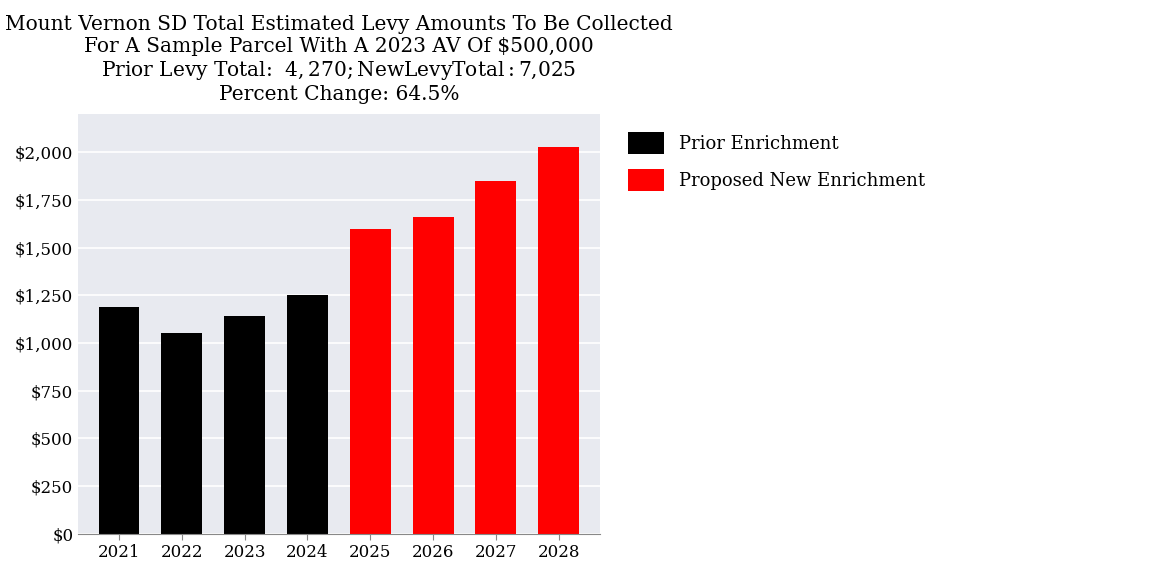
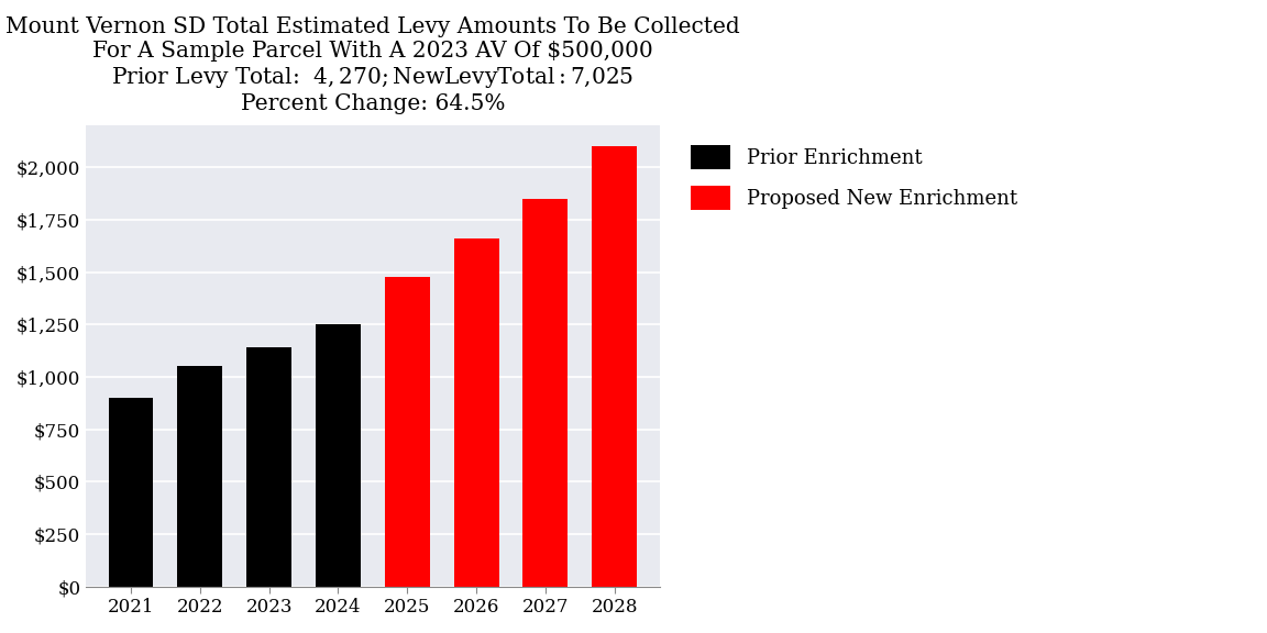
2021: $1,190 -> $900
2025: $1,600 -> $1,480
2028: $2,030 -> $2,100
